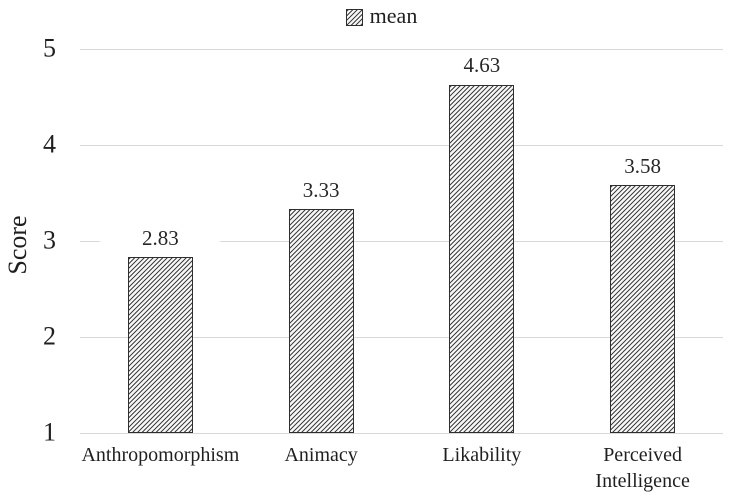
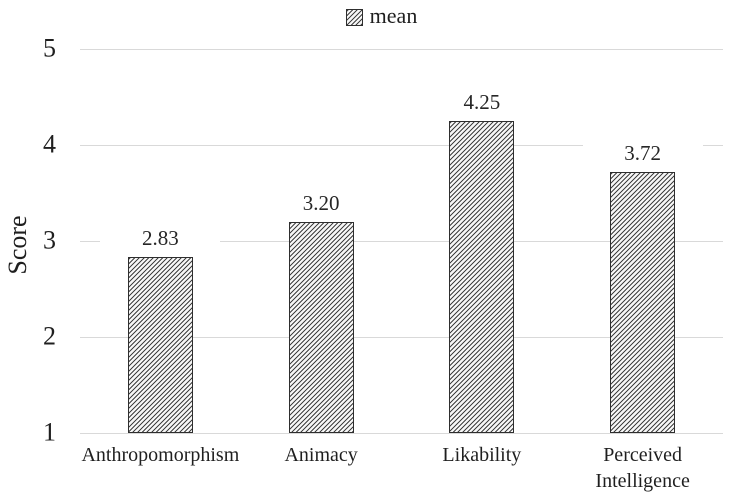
Animacy: 3.33 -> 3.20
Likability: 4.63 -> 4.25
Perceived Intelligence: 3.58 -> 3.72
